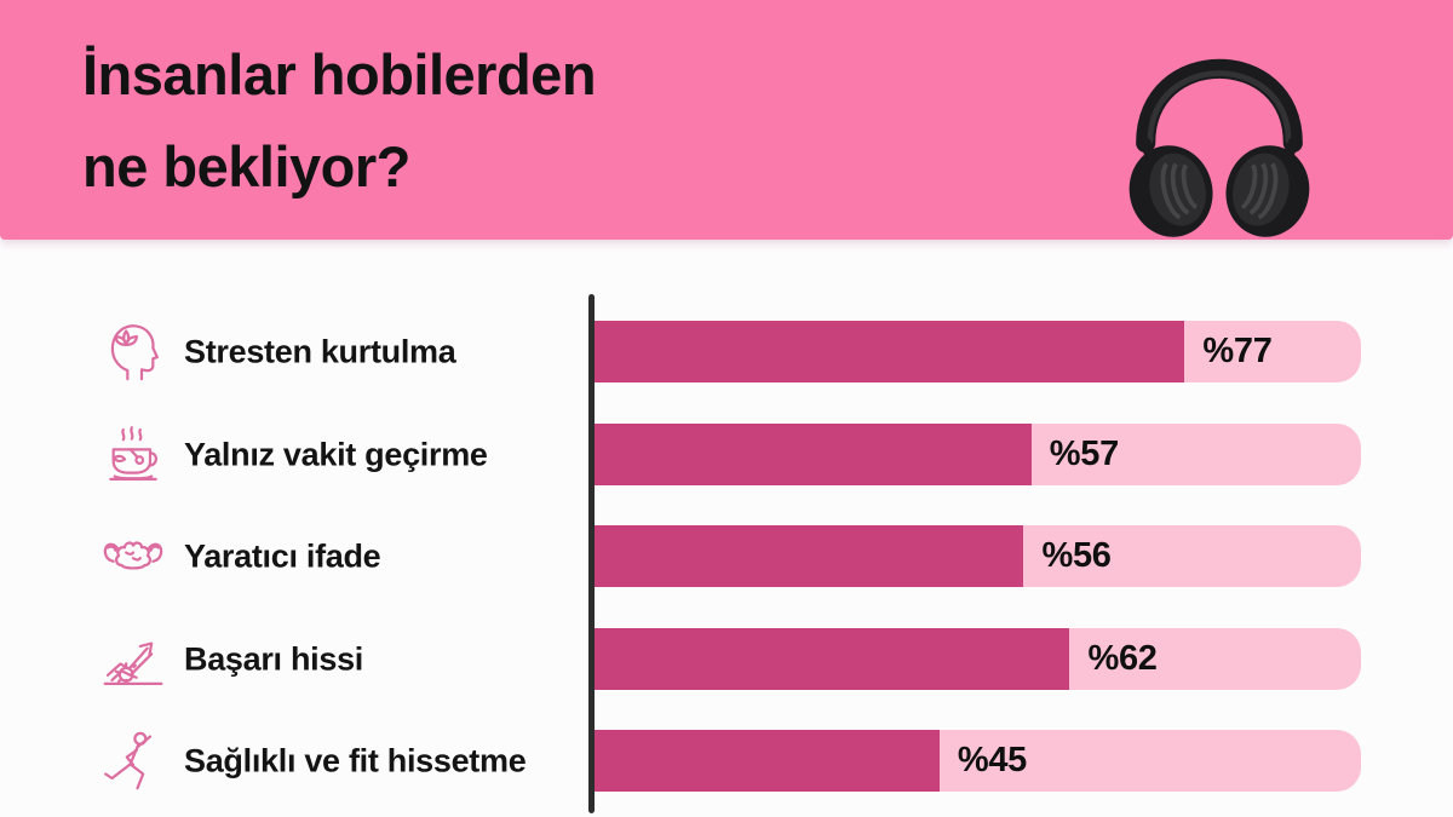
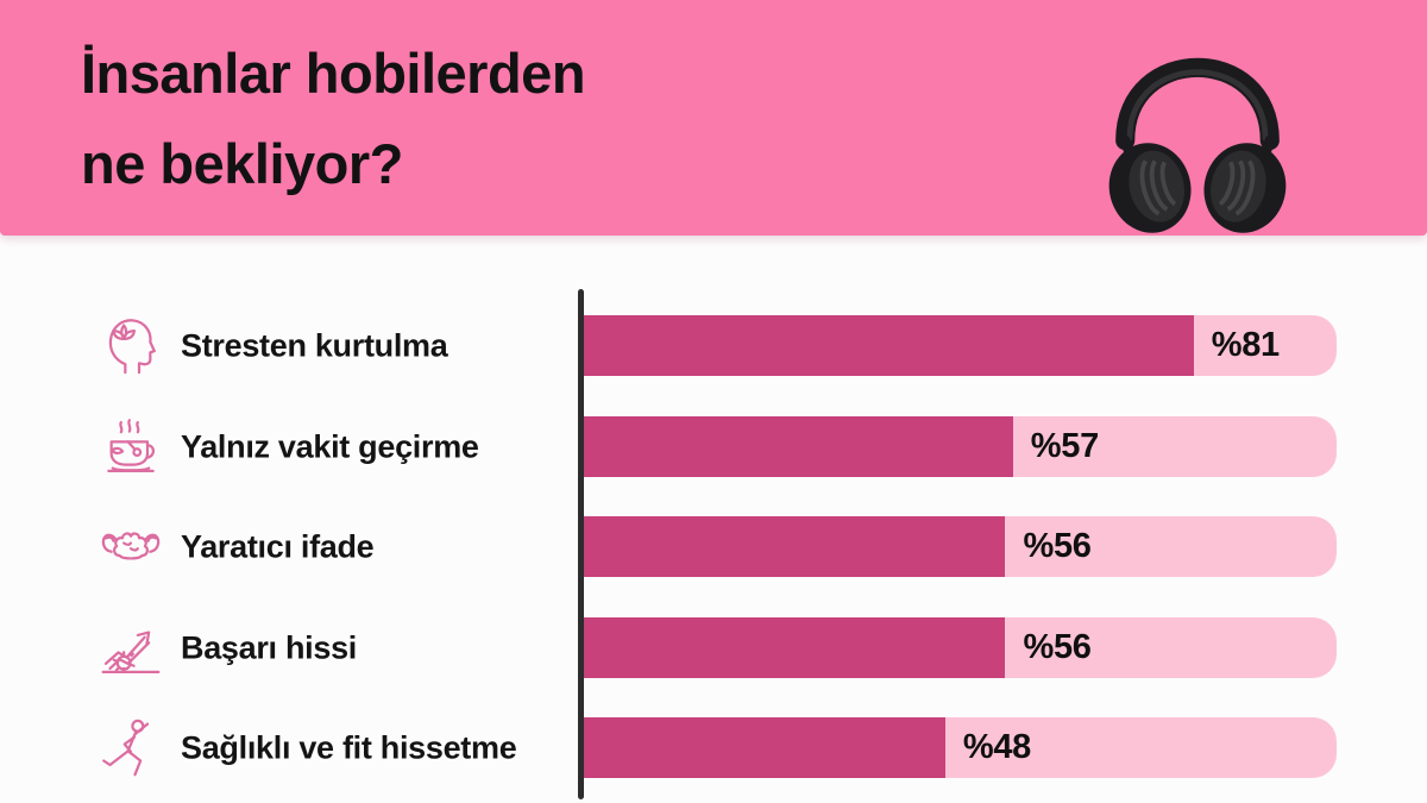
Stresten kurtulma: 77 -> 81
Başarı hissi: 62 -> 56
Sağlıklı ve fit hissetme: 45 -> 48
